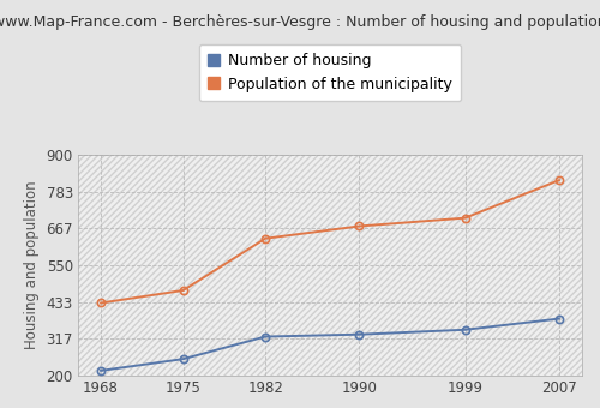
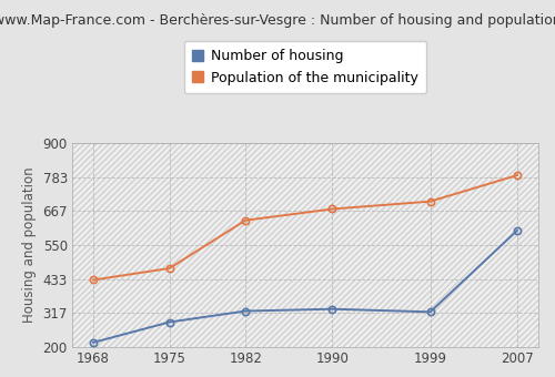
Number of housing/1975: 252 -> 285
Number of housing/1999: 345 -> 320
Number of housing/2007: 380 -> 600
Population of the municipality/2007: 820 -> 790
